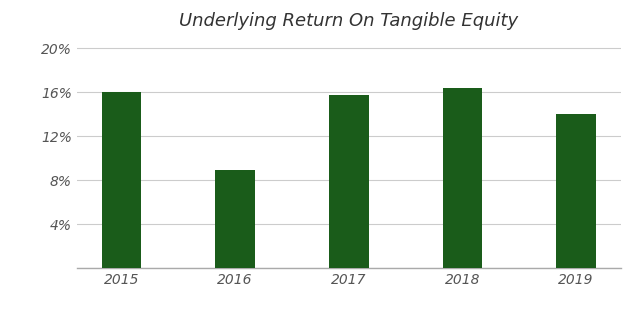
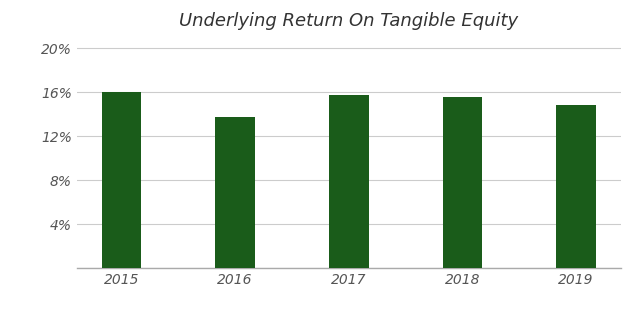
2016: 8.9% -> 13.8%
2018: 16.4% -> 15.6%
2019: 14.0% -> 14.9%
